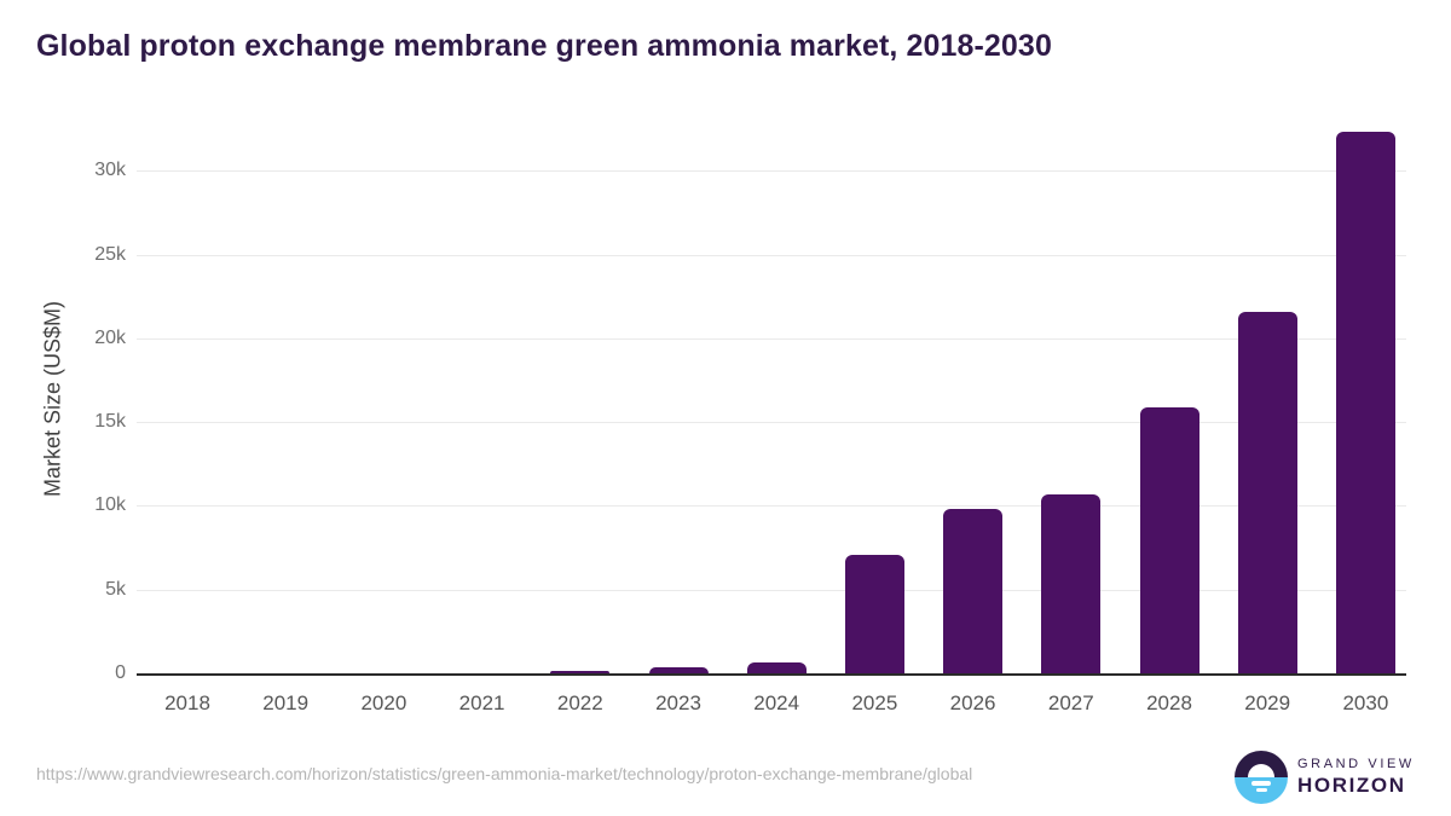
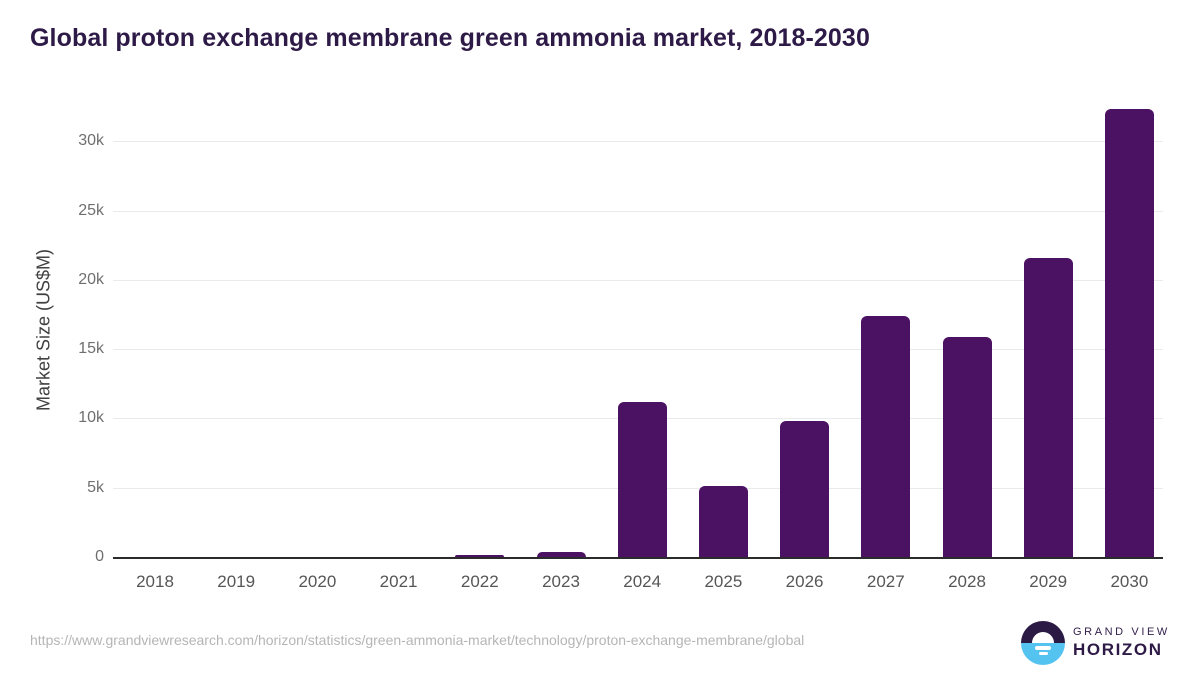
2024: 0.6k -> 11.2k
2025: 7.1k -> 5.1k
2027: 10.7k -> 17.4k
